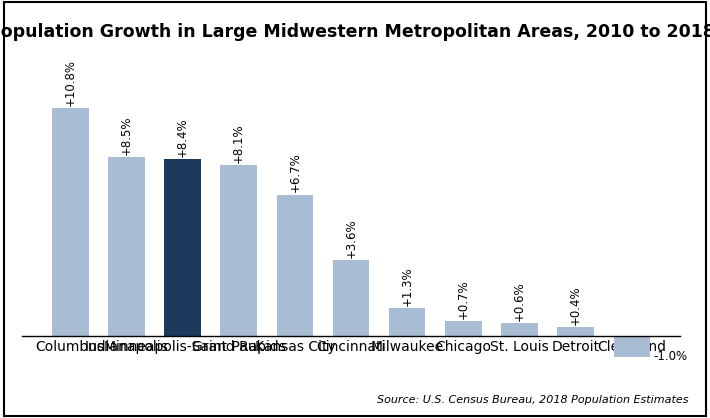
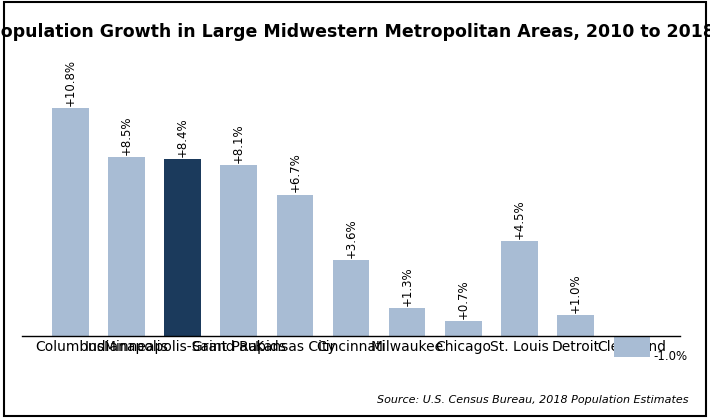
St. Louis: +0.6% -> +4.5%
Detroit: +0.4% -> +1.0%
